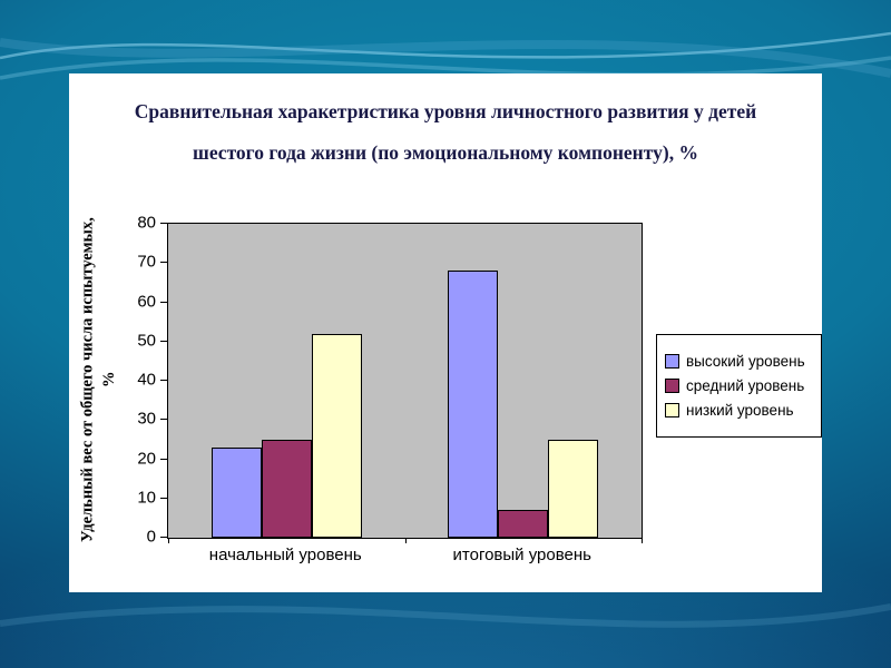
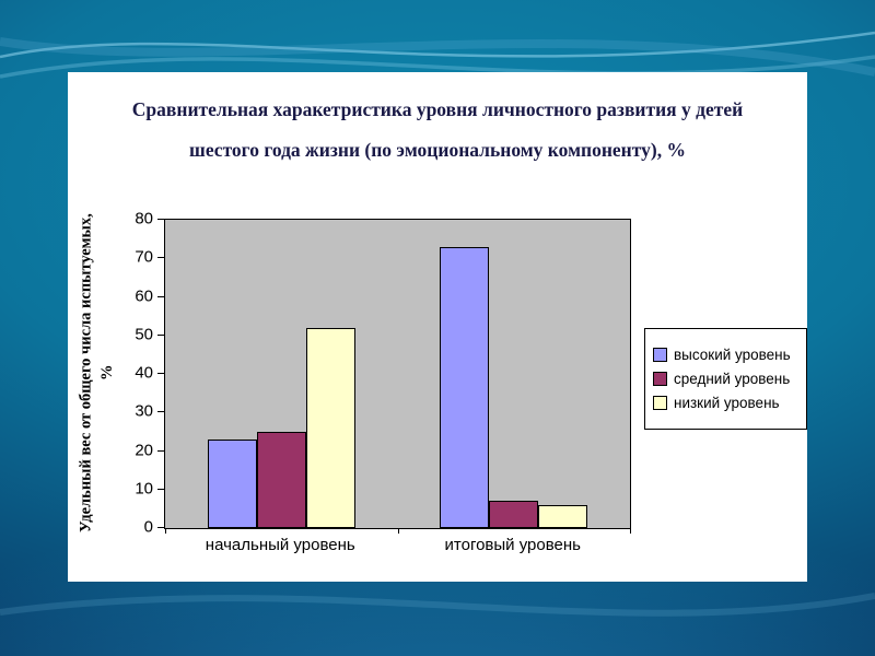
высокий уровень/итоговый уровень: 68 -> 73
низкий уровень/итоговый уровень: 25 -> 6
